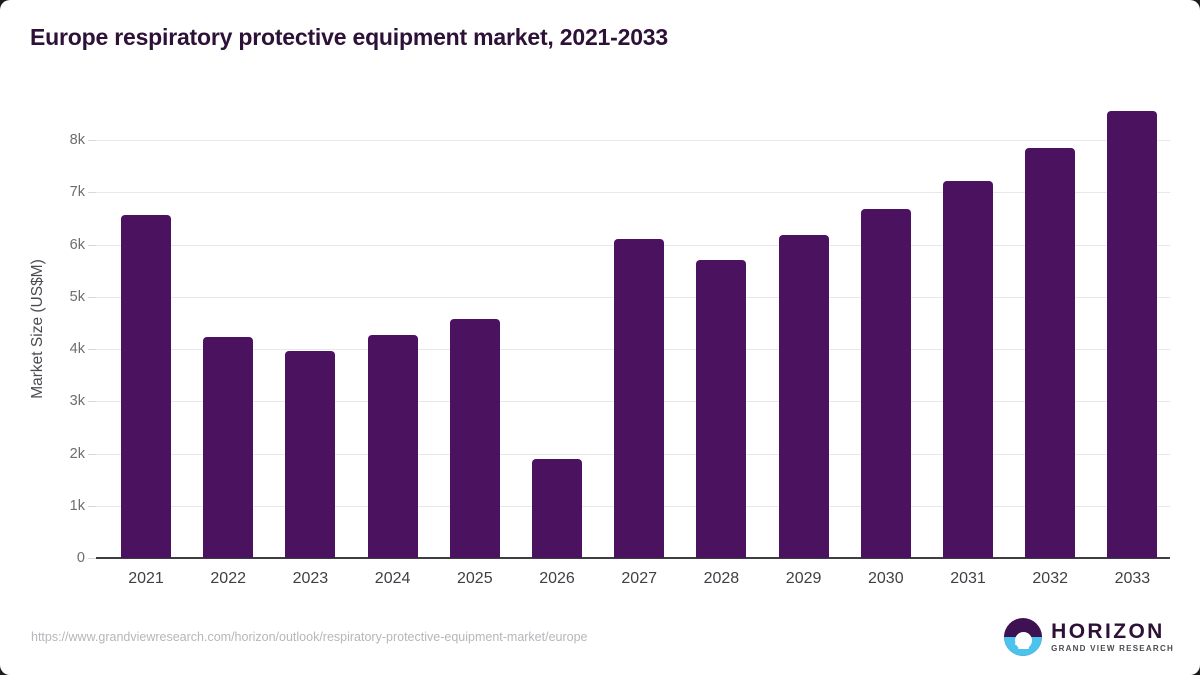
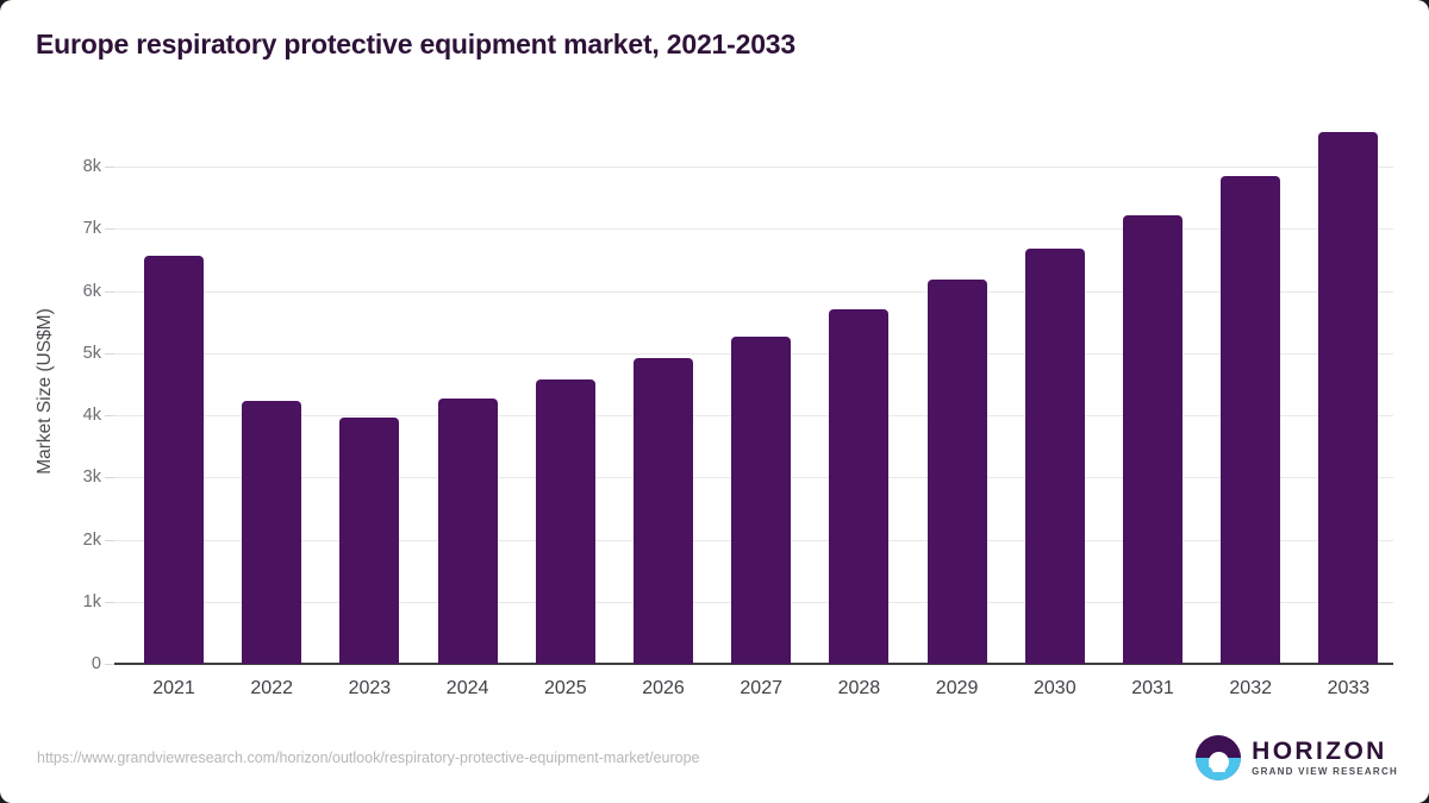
2026: 1.9k -> 4.9k
2027: 6.1k -> 5.3k
